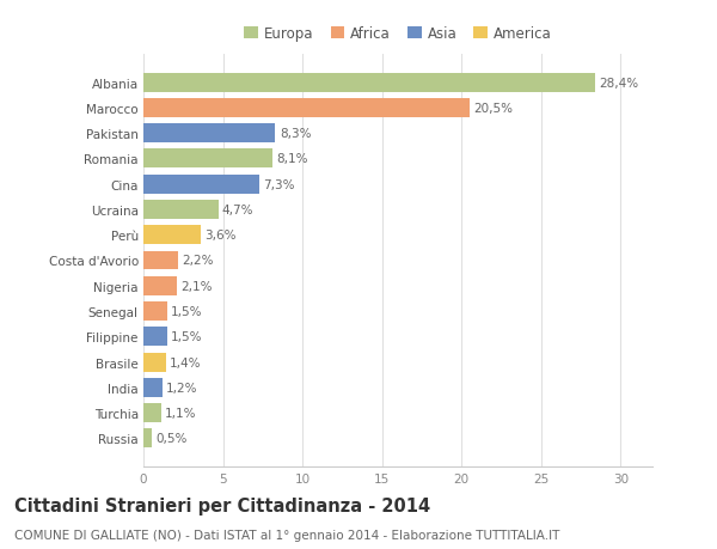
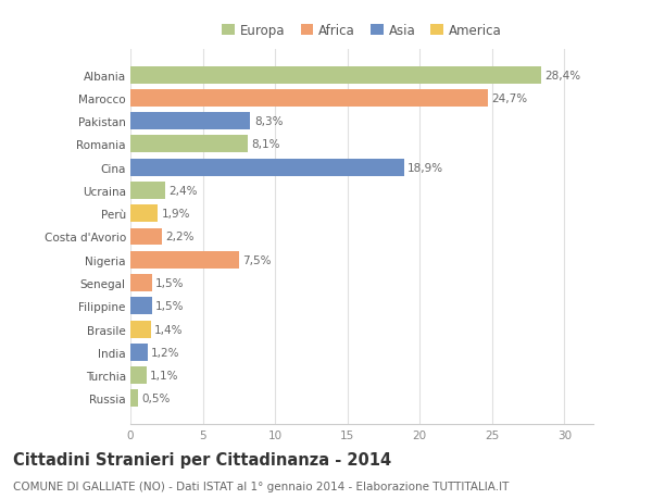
Marocco: 20,5% -> 24,7%
Cina: 7,3% -> 18,9%
Ucraina: 4,7% -> 2,4%
Perù: 3,6% -> 1,9%
Nigeria: 2,1% -> 7,5%
